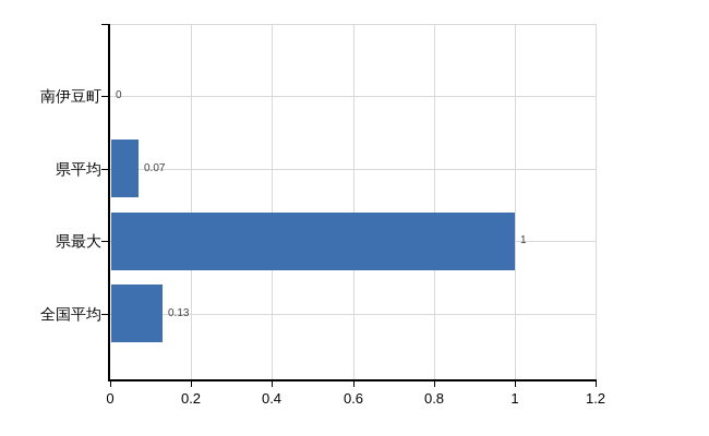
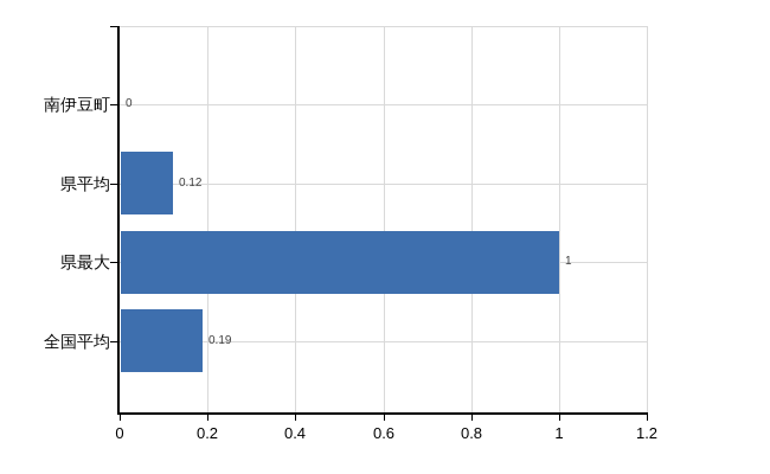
県平均: 0.07 -> 0.12
全国平均: 0.13 -> 0.19
